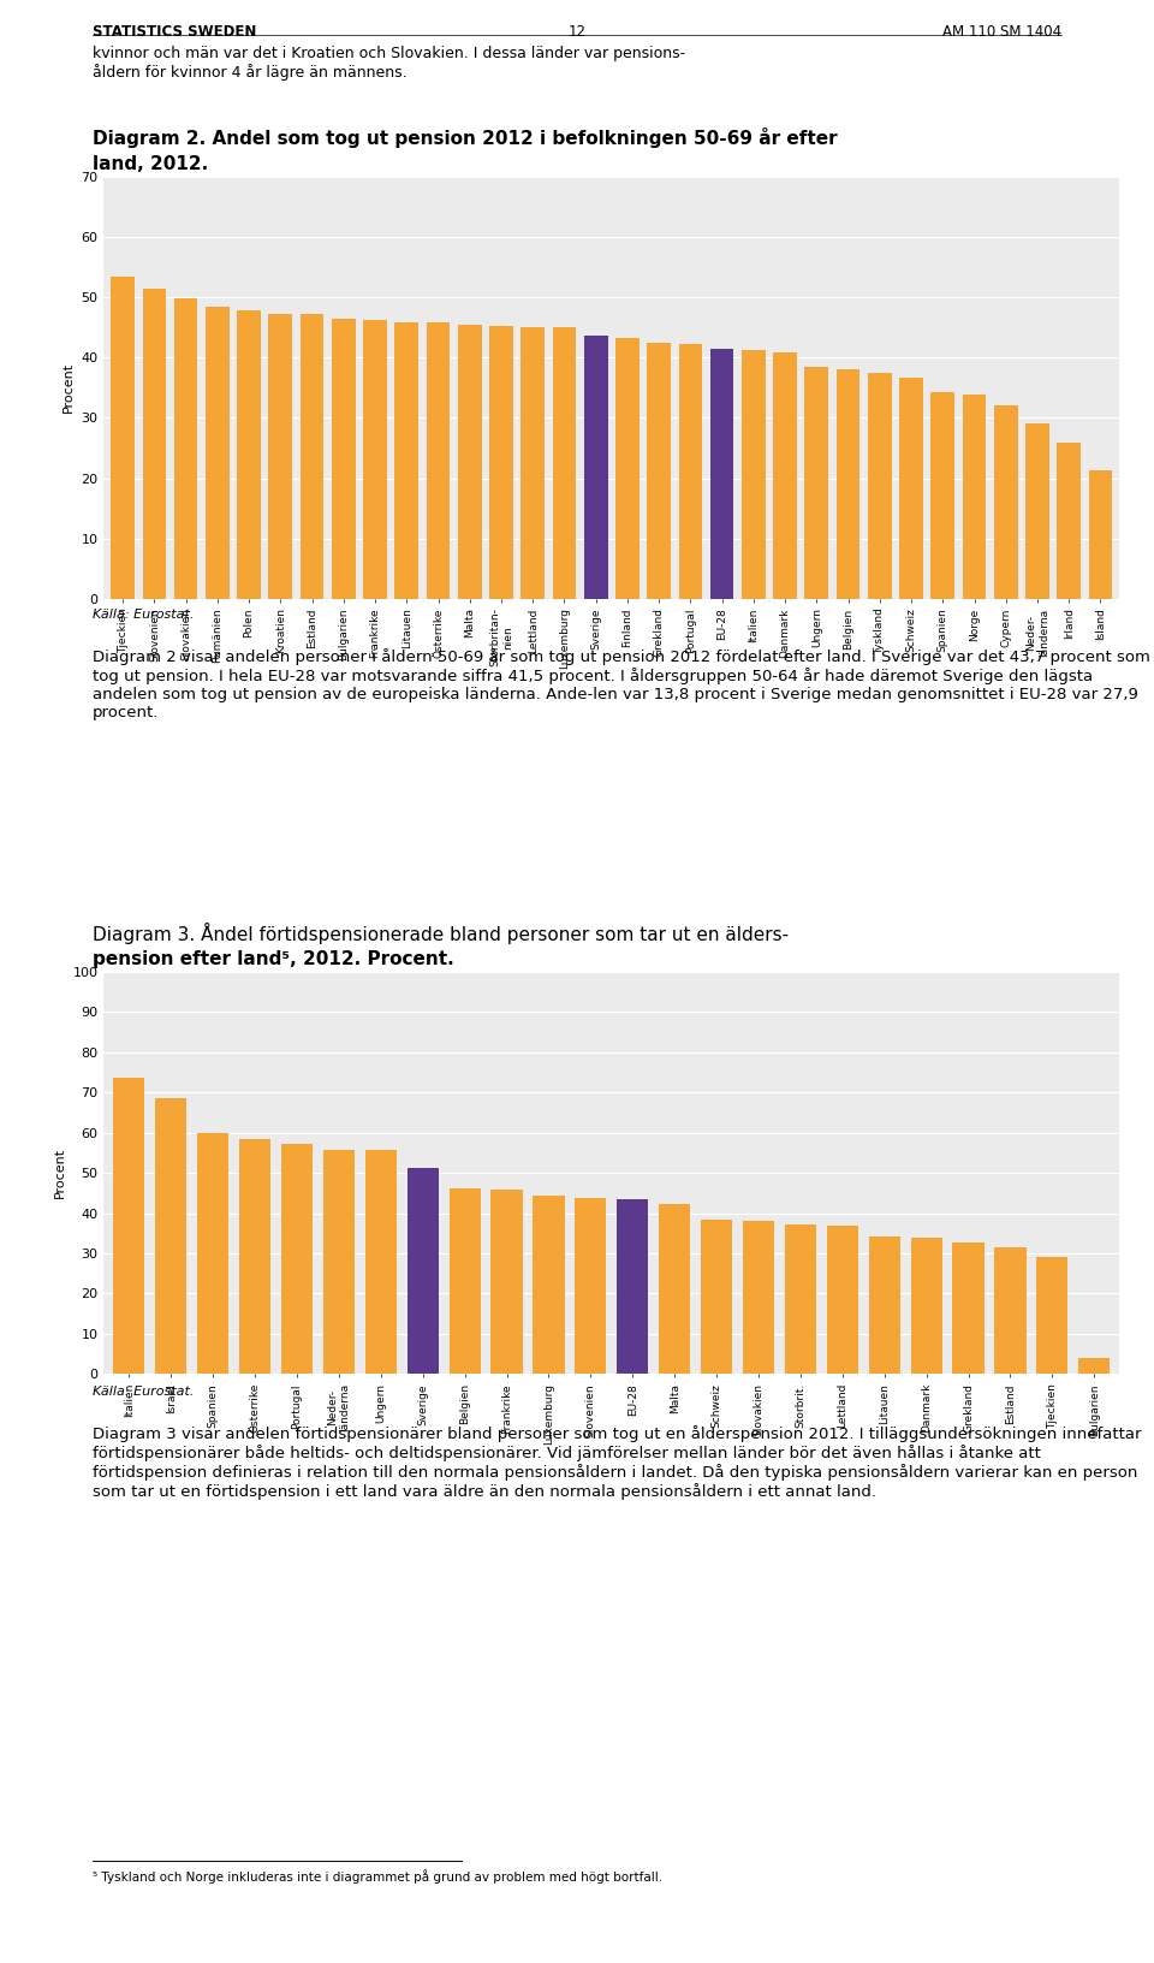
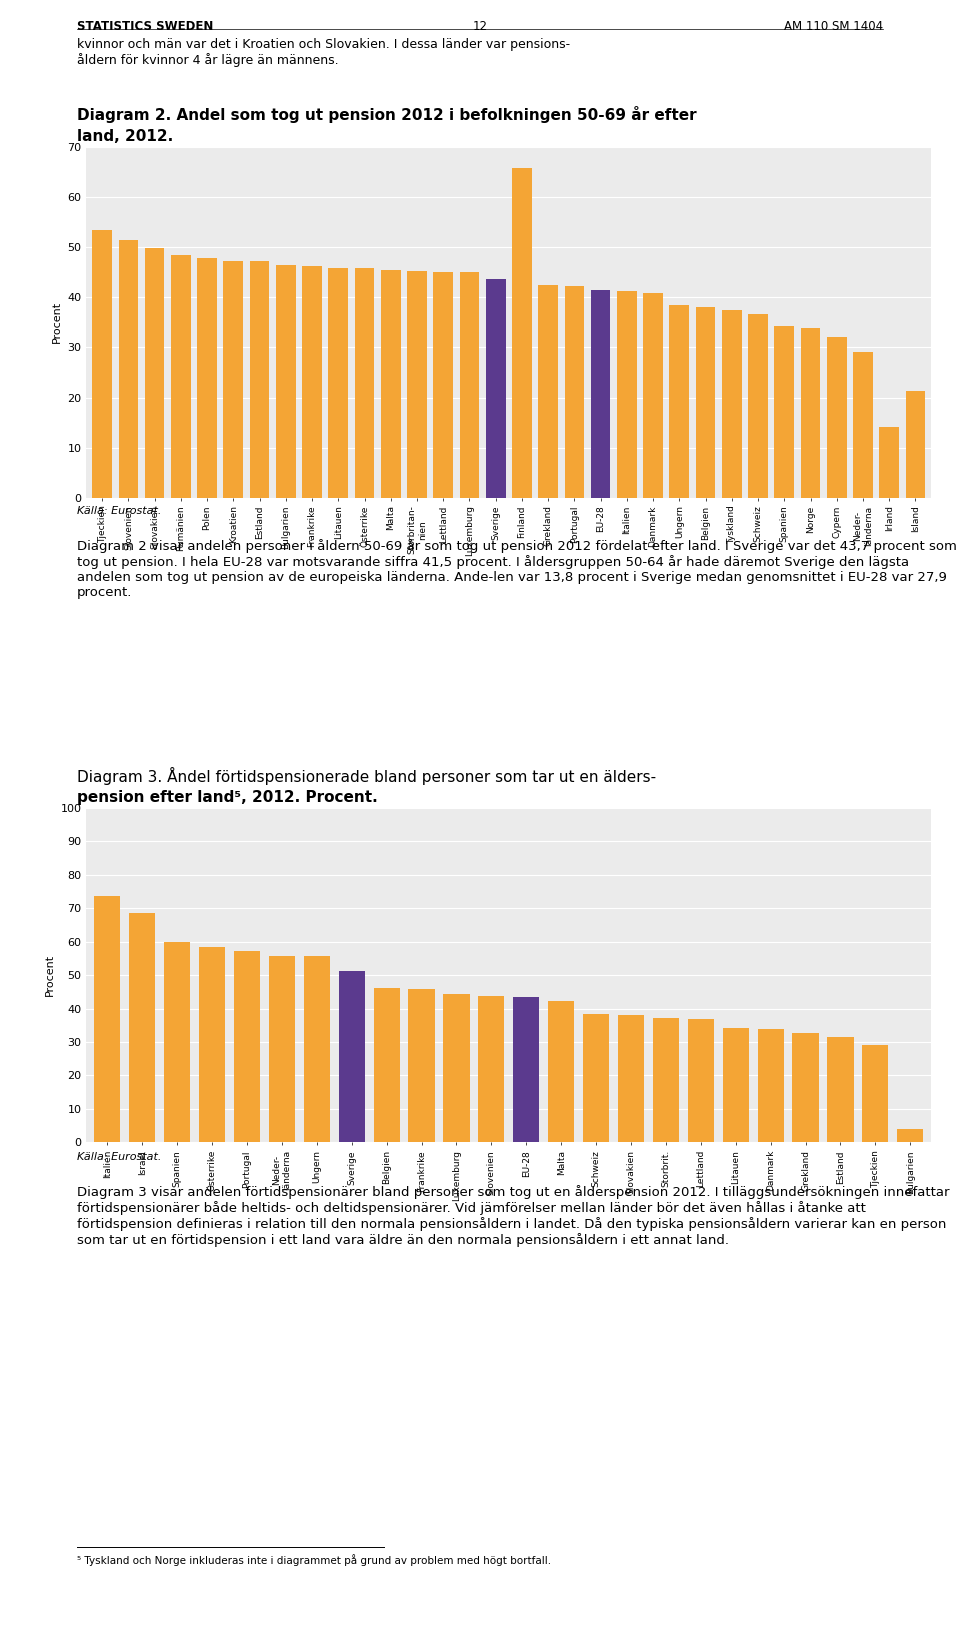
Finland: 43.2 -> 65.8
Irland: 25.8 -> 14.2
